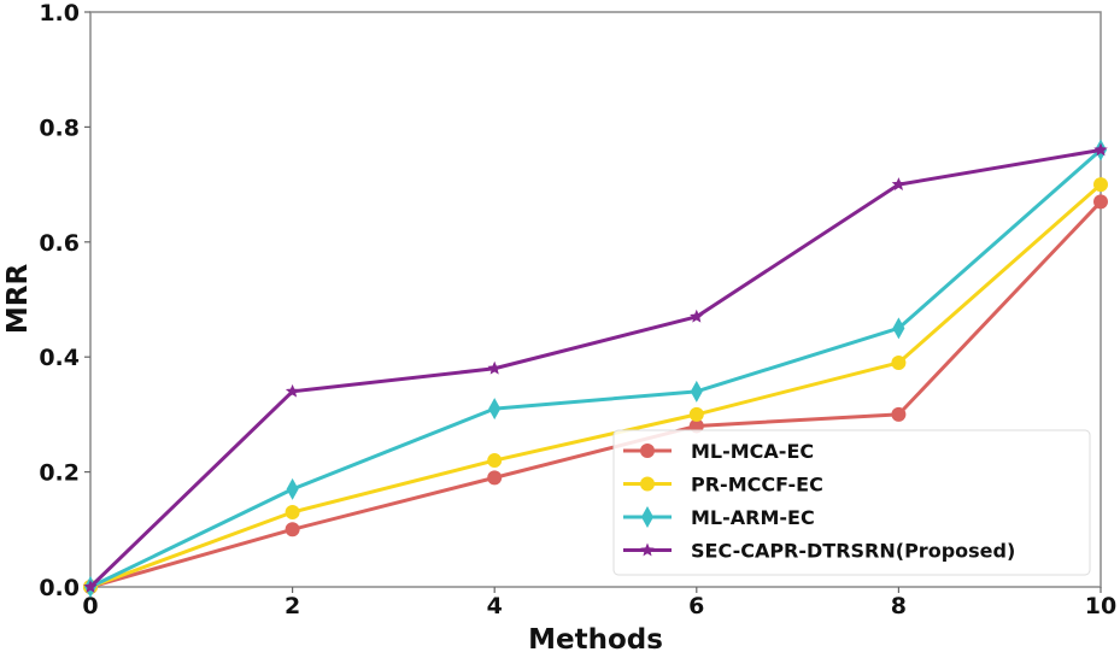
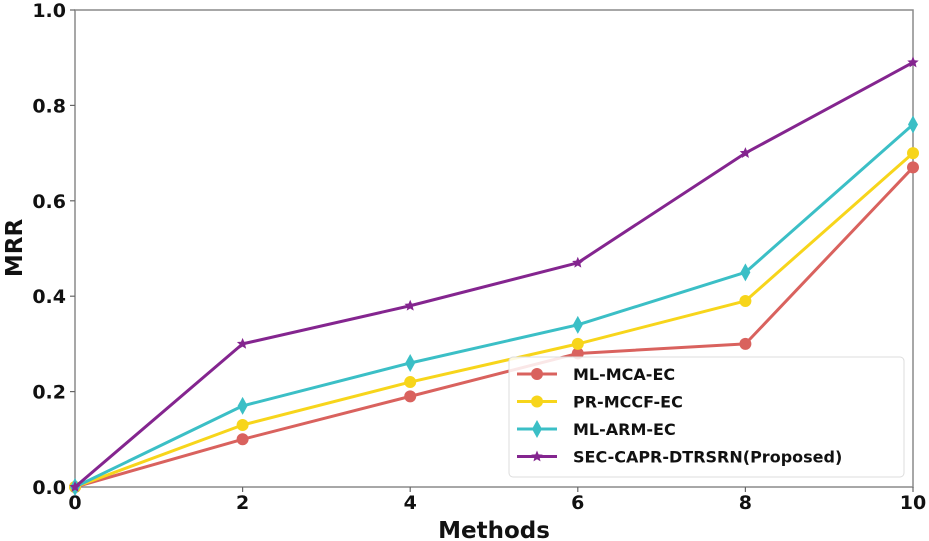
SEC-CAPR-DTRSRN(Proposed)/2: 0.34 -> 0.30
ML-ARM-EC/4: 0.31 -> 0.26
SEC-CAPR-DTRSRN(Proposed)/10: 0.76 -> 0.89
